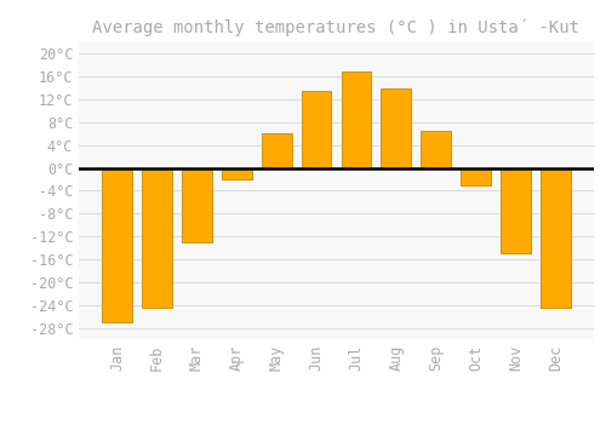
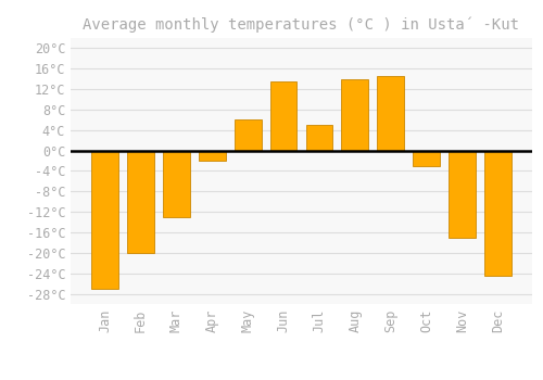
Feb: -24.5°C -> -20.0°C
Jul: 17.0°C -> 5.0°C
Sep: 6.5°C -> 14.5°C
Nov: -15.0°C -> -17.0°C
